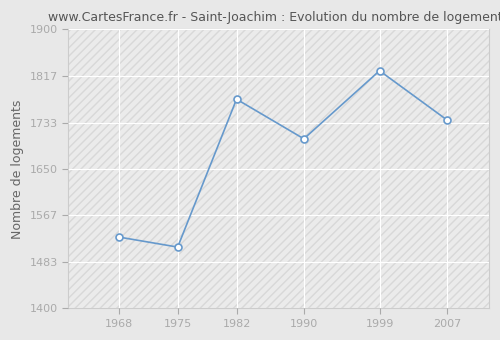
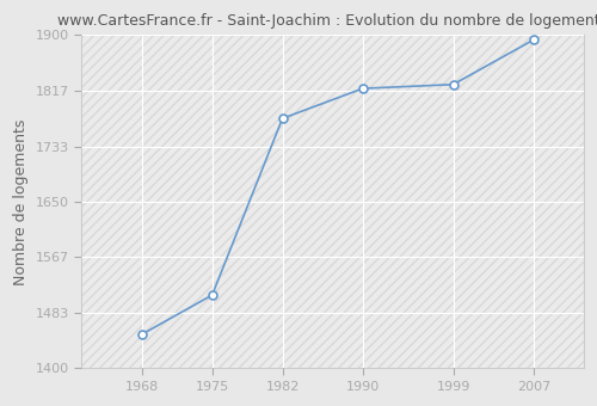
1968: 1528 -> 1451
1990: 1704 -> 1820
2007: 1738 -> 1893
